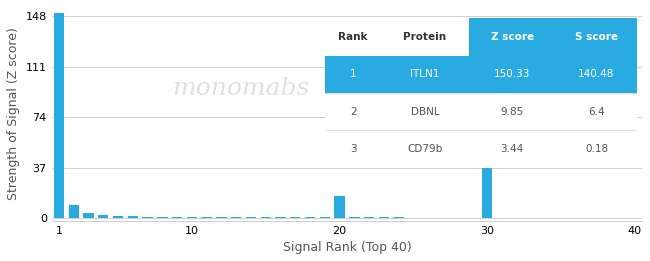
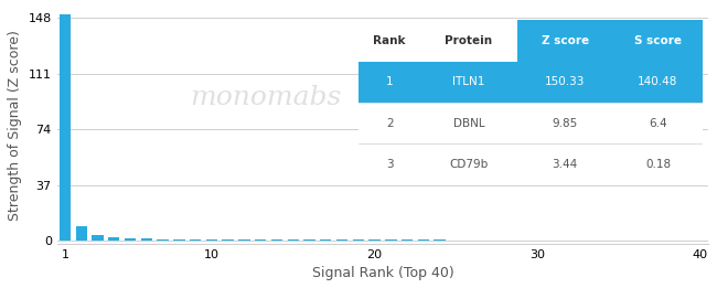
20: 16 -> 0
30: 37 -> 0
